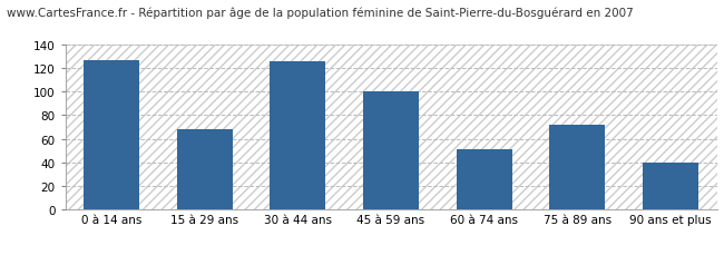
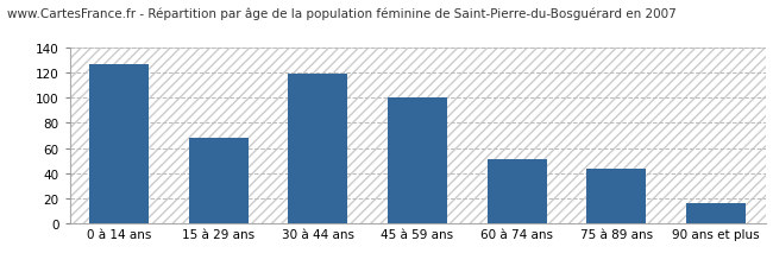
30 à 44 ans: 126 -> 119
75 à 89 ans: 72 -> 43
90 ans et plus: 40 -> 16
